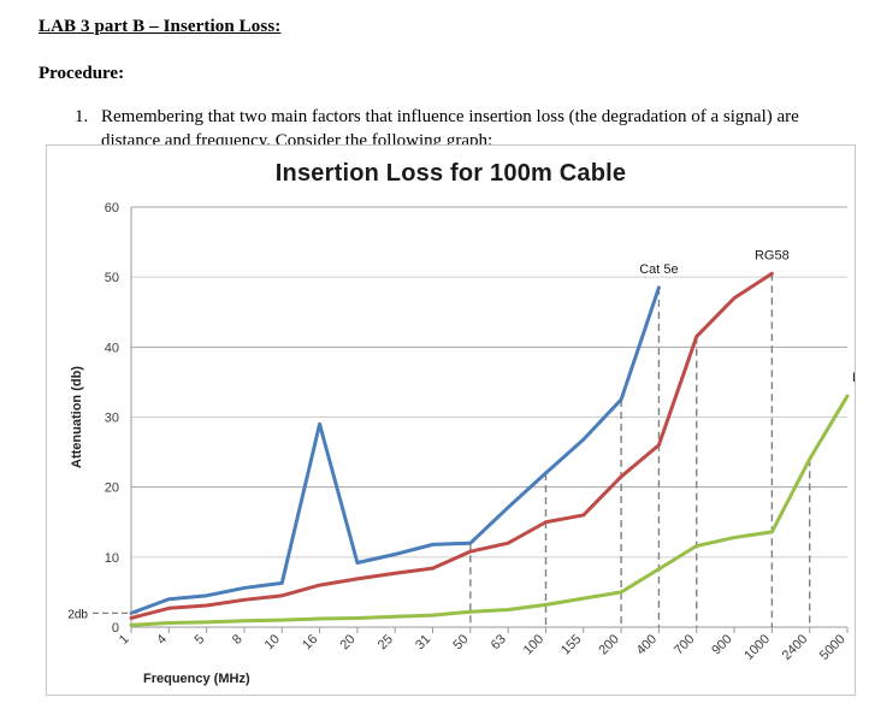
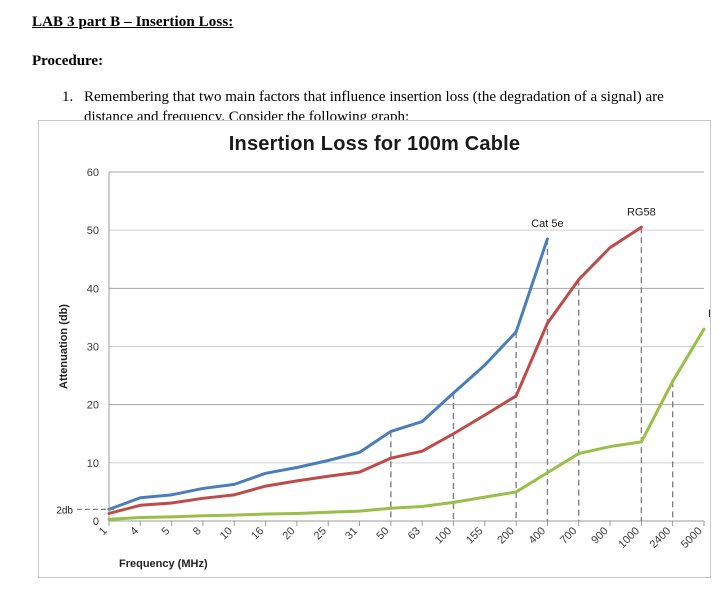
Cat 5e/16: 29 -> 8
Cat 5e/50: 12 -> 15
RG58/155: 16 -> 18
RG58/400: 26 -> 34
